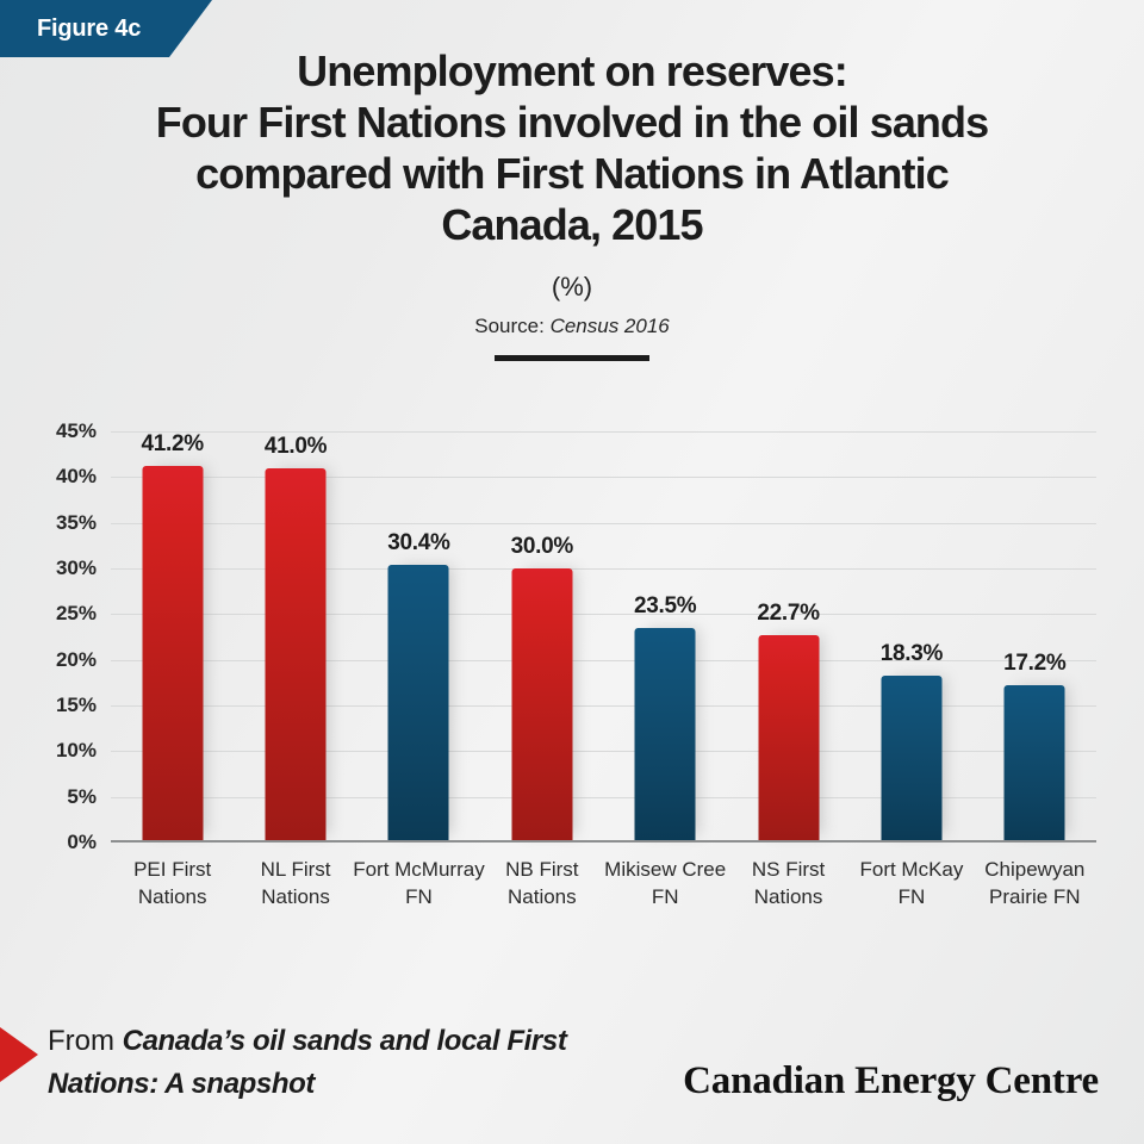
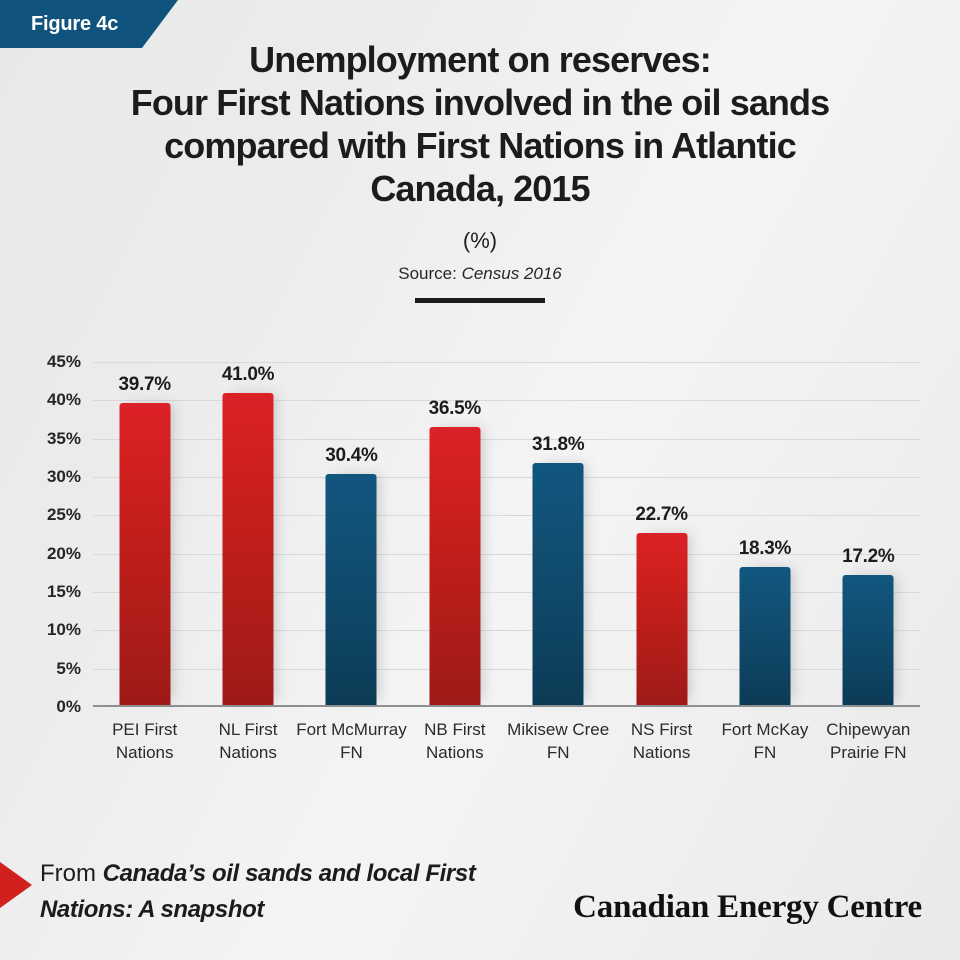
PEI First Nations: 41.2% -> 39.7%
NB First Nations: 30.0% -> 36.5%
Mikisew Cree FN: 23.5% -> 31.8%
